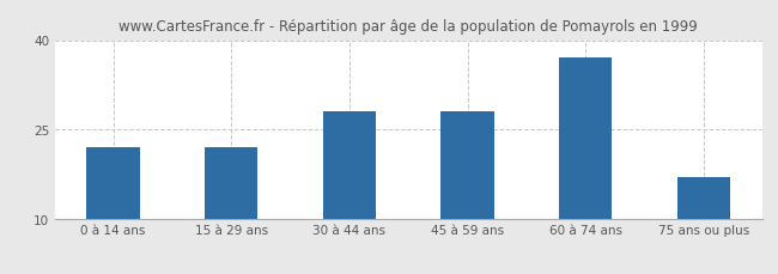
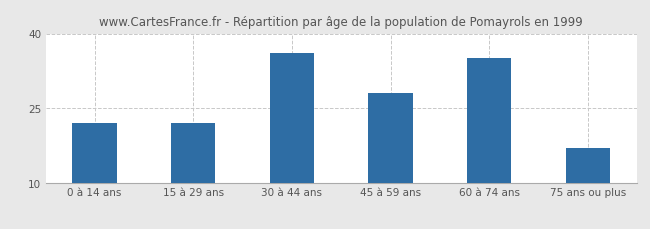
30 à 44 ans: 28 -> 36
60 à 74 ans: 37 -> 35
